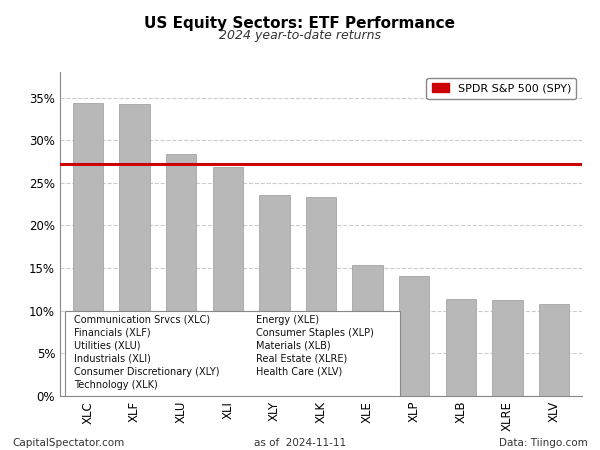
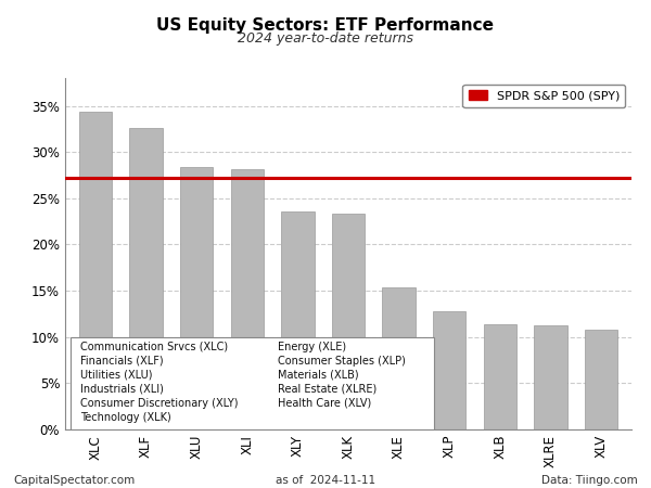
XLF: 34.2% -> 32.6%
XLI: 26.9% -> 28.2%
XLP: 14.1% -> 12.8%
